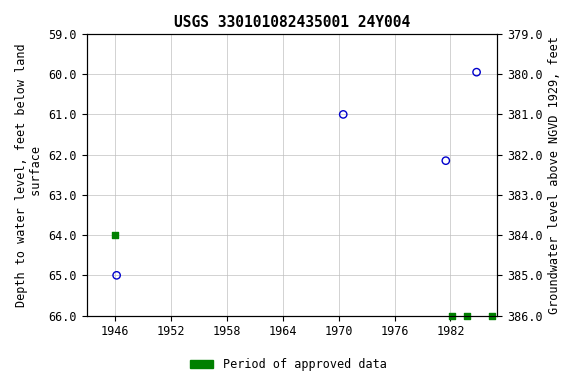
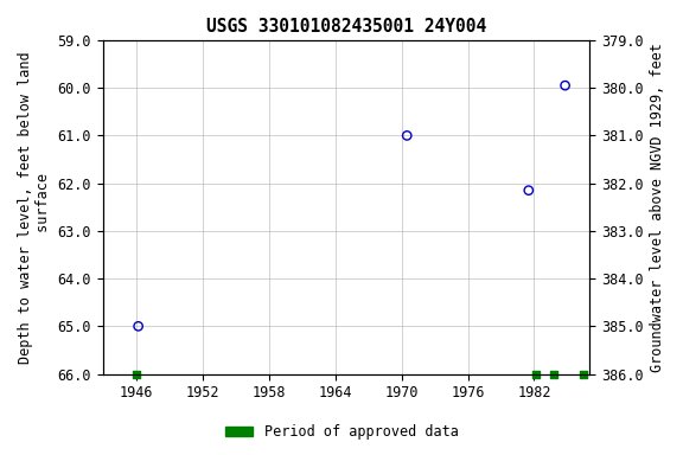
Period of approved data/1946: 64 -> 66
